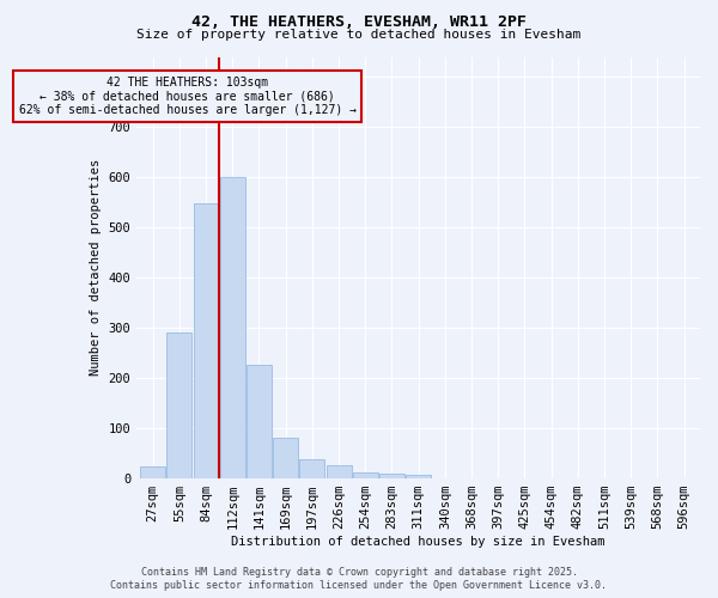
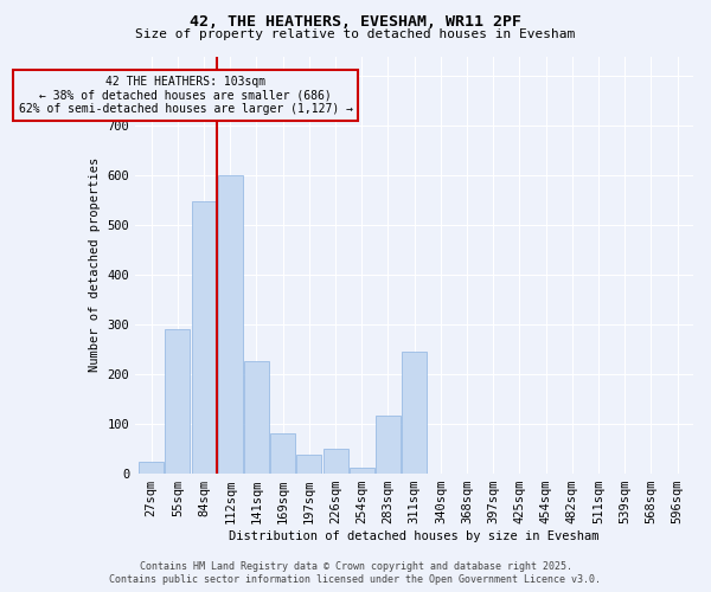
226sqm: 25 -> 50
283sqm: 8 -> 115
311sqm: 5 -> 245
